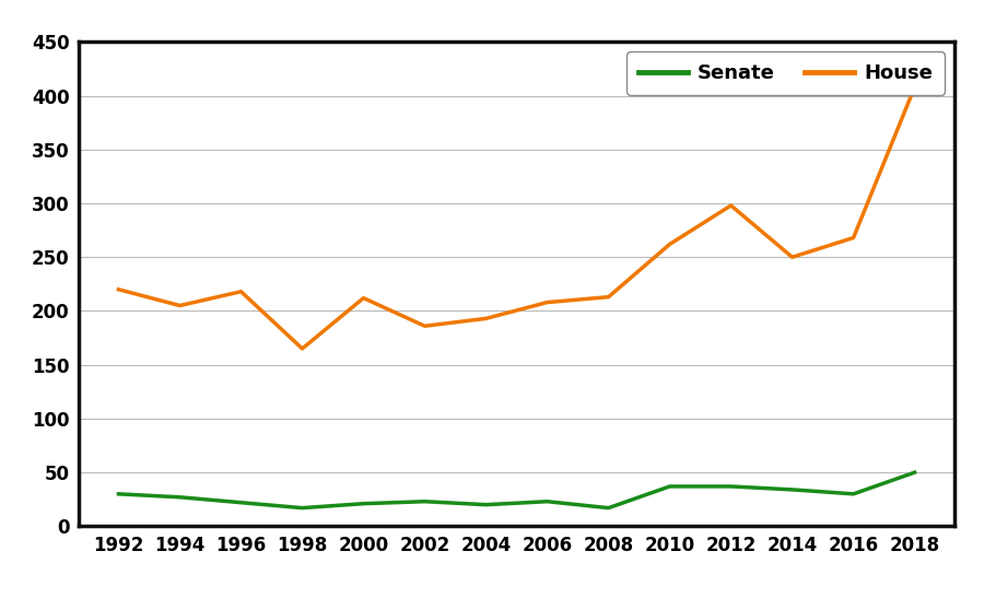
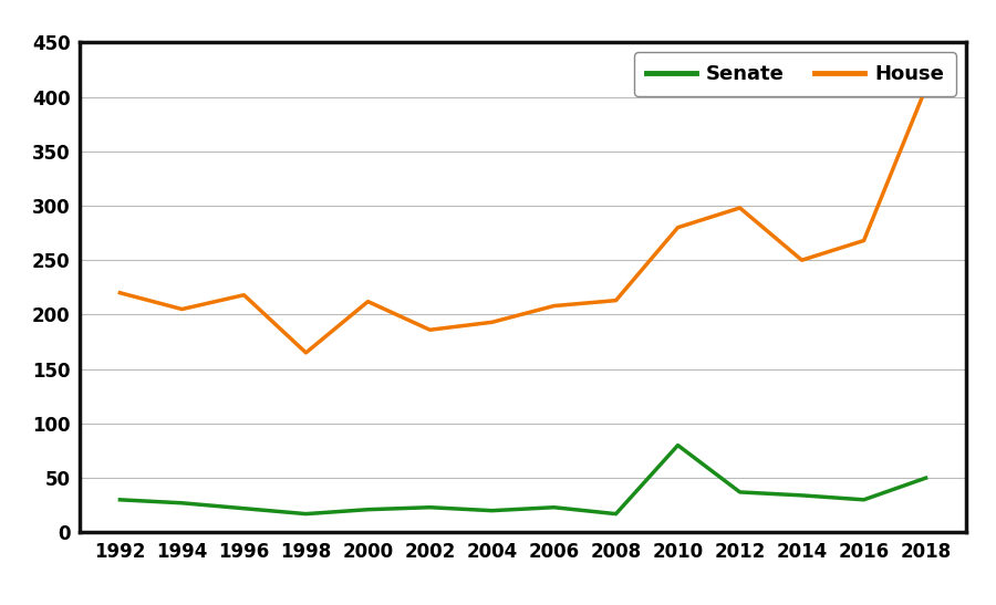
Senate/2010: 37 -> 80
House/2010: 262 -> 280
